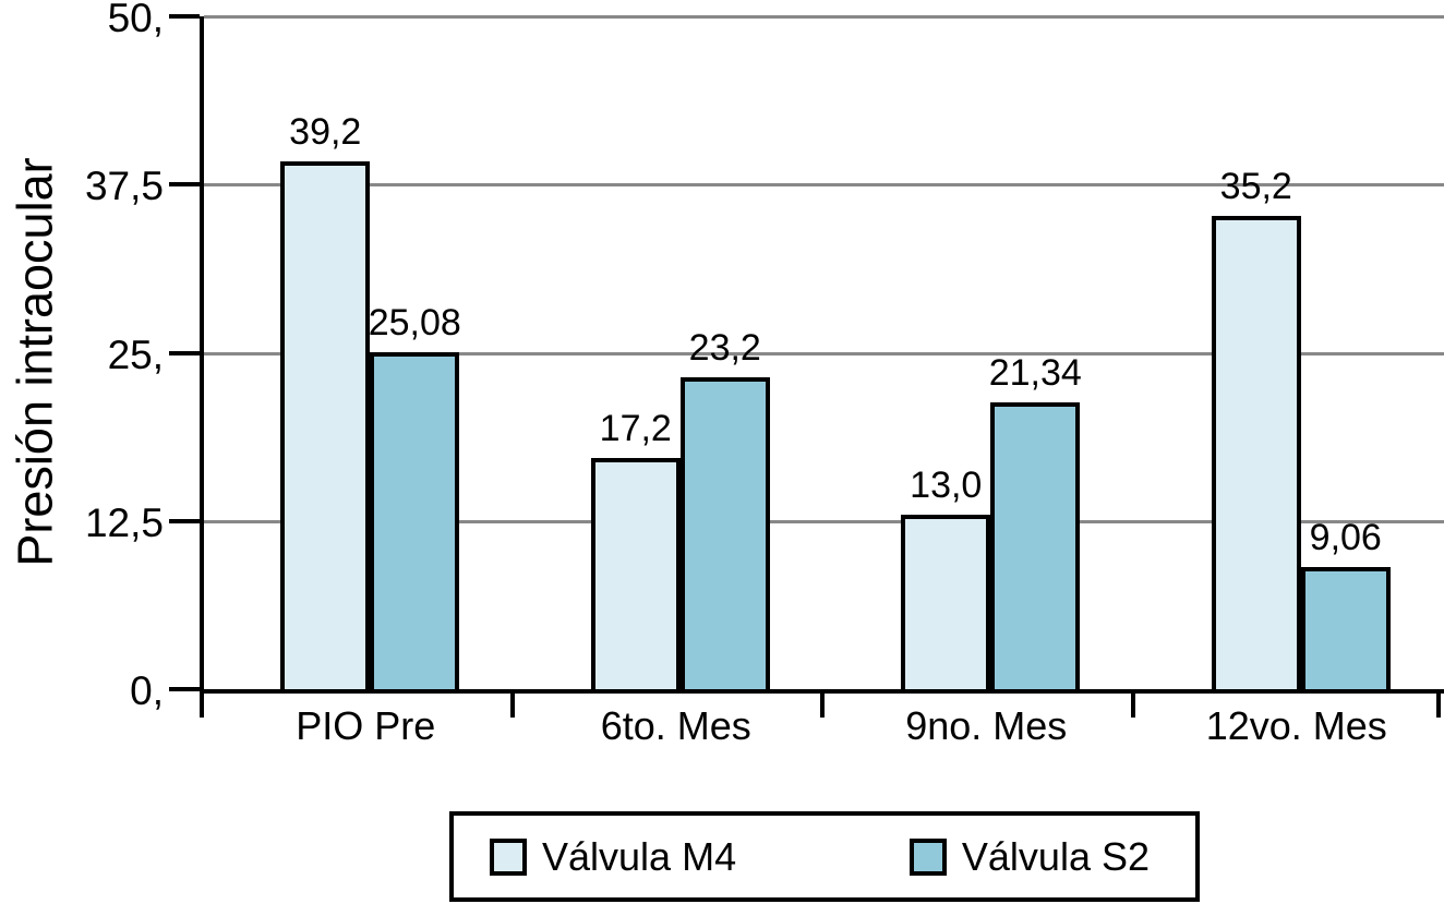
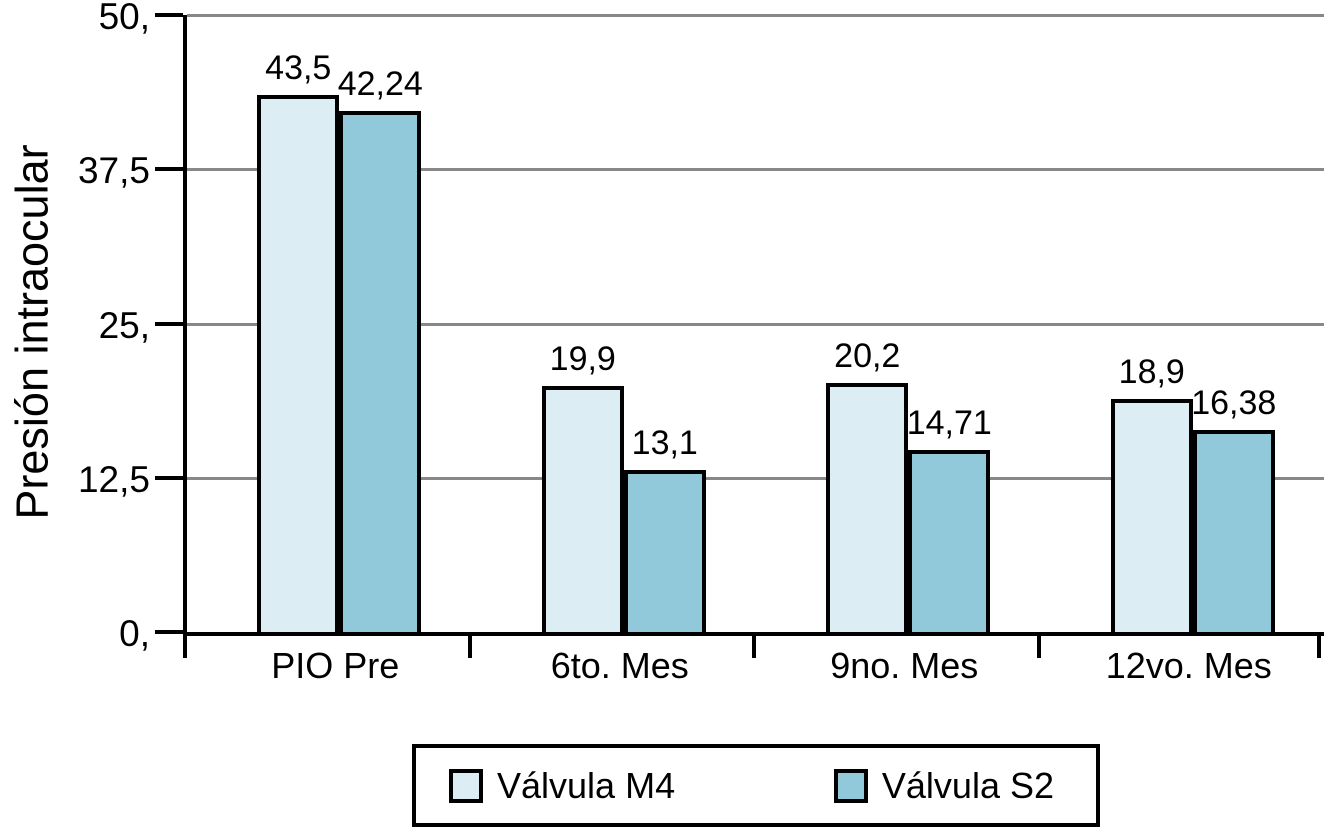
Válvula M4/PIO Pre: 39,2 -> 43,5
Válvula S2/PIO Pre: 25,08 -> 42,24
Válvula M4/6to. Mes: 17,2 -> 19,9
Válvula S2/6to. Mes: 23,2 -> 13,1
Válvula M4/9no. Mes: 13,0 -> 20,2
Válvula S2/9no. Mes: 21,34 -> 14,71
Válvula M4/12vo. Mes: 35,2 -> 18,9
Válvula S2/12vo. Mes: 9,06 -> 16,38
